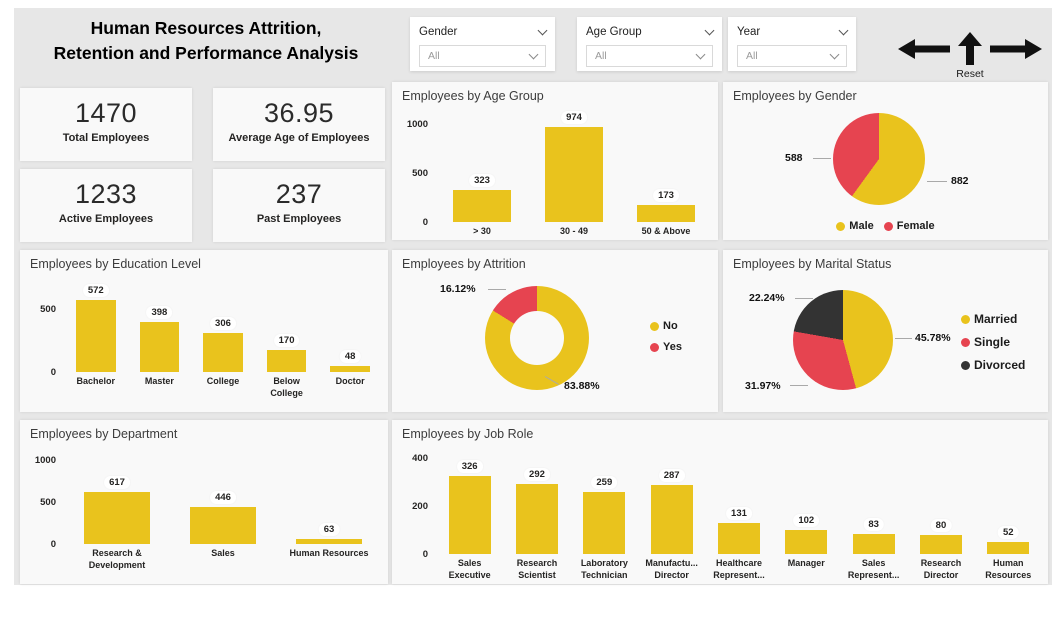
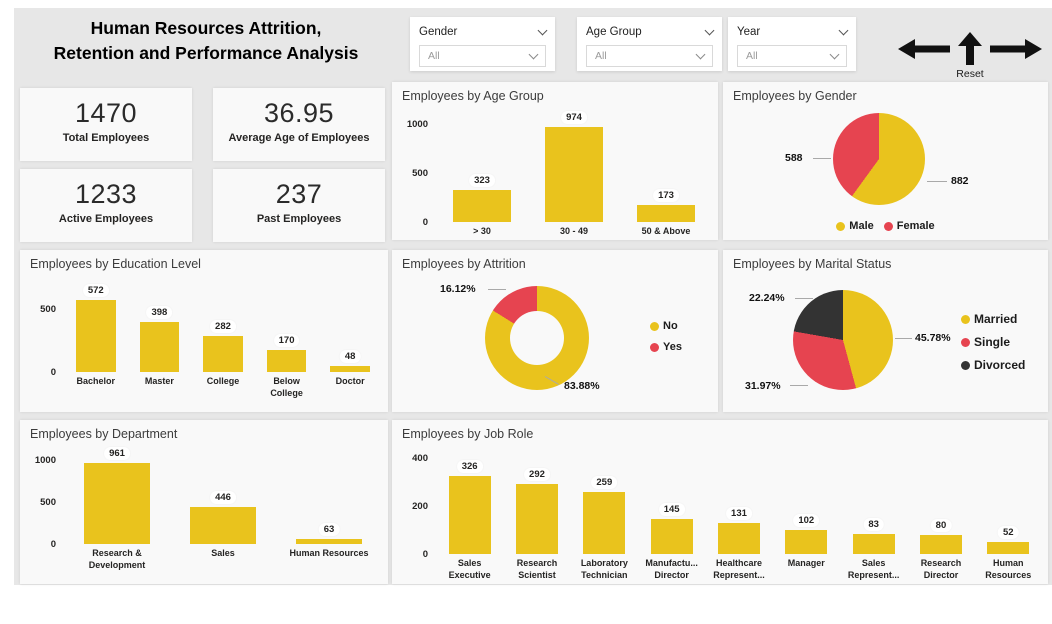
Employees by Education Level/College: 306 -> 282
Employees by Department/Research & Development: 617 -> 961
Employees by Job Role/Manufactu... Director: 287 -> 145
